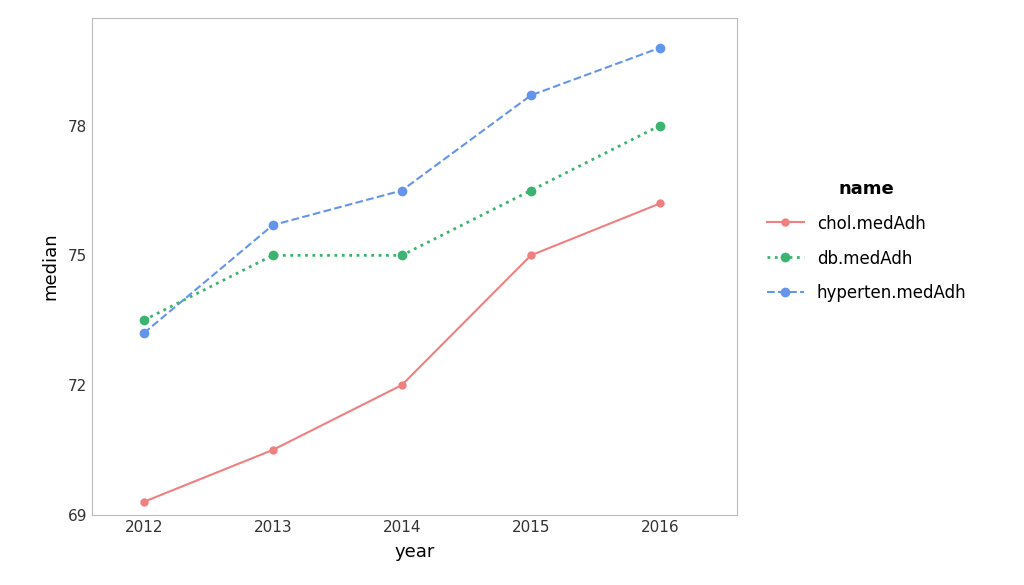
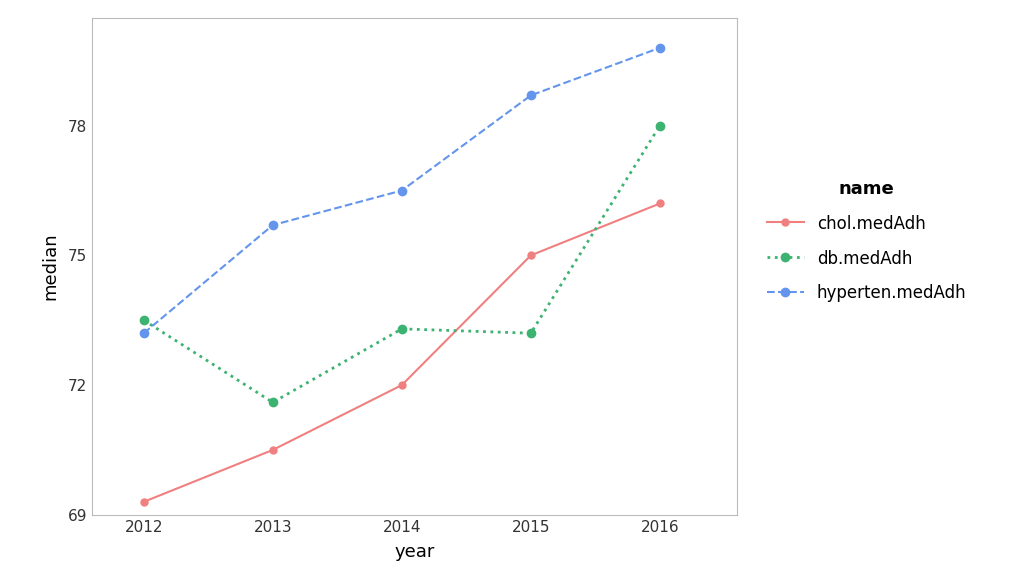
db.medAdh/2013: 75.0 -> 71.6
db.medAdh/2014: 75.0 -> 73.3
db.medAdh/2015: 76.5 -> 73.2
